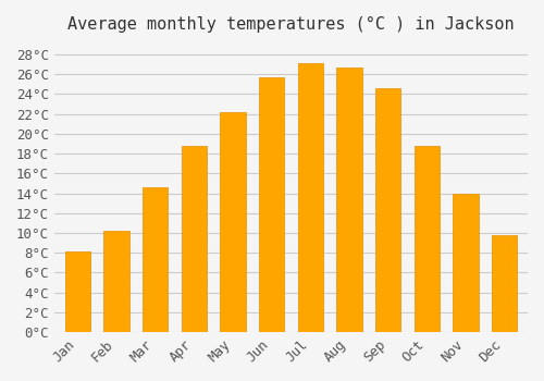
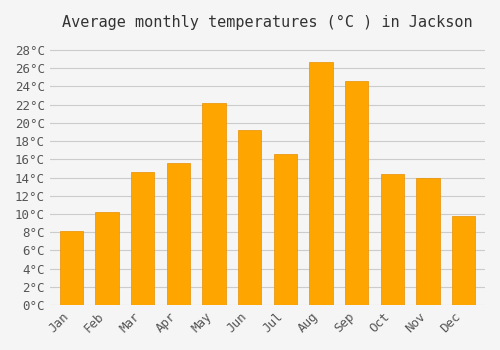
Apr: 18.8°C -> 15.6°C
Jun: 25.7°C -> 19.2°C
Jul: 27.1°C -> 16.6°C
Oct: 18.8°C -> 14.4°C
